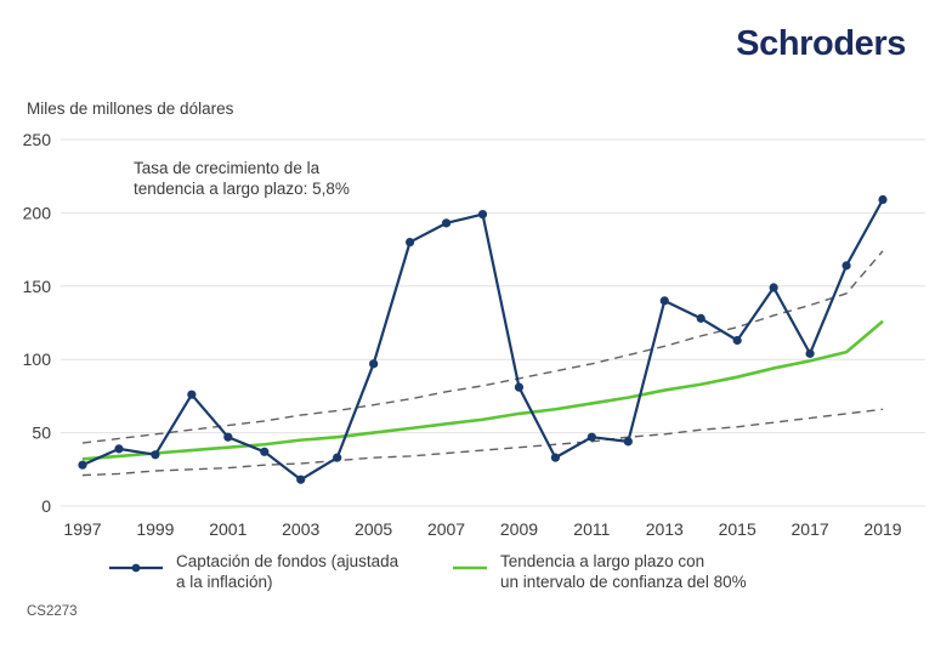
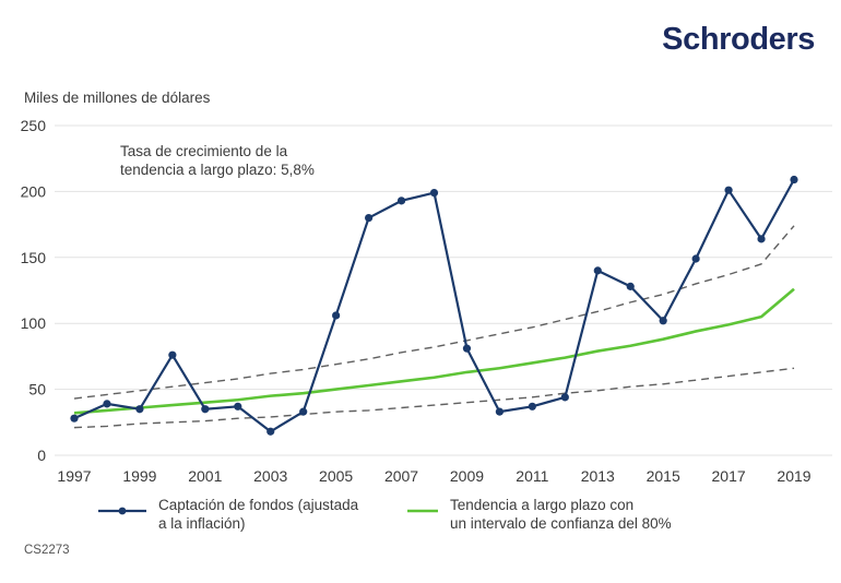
Captación de fondos (ajustada a la inflación)/2001: 47 -> 35
Captación de fondos (ajustada a la inflación)/2005: 97 -> 106
Captación de fondos (ajustada a la inflación)/2011: 47 -> 37
Captación de fondos (ajustada a la inflación)/2015: 113 -> 102
Captación de fondos (ajustada a la inflación)/2017: 104 -> 201
